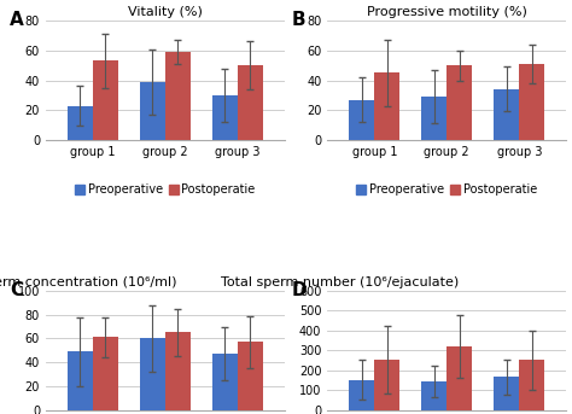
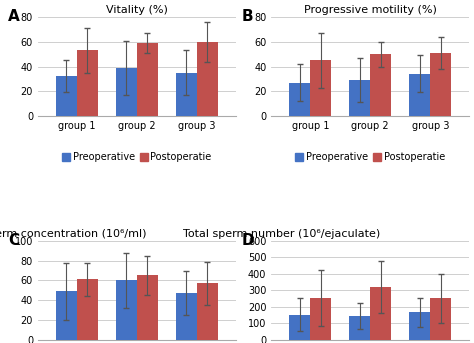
Vitality (%)/Preoperative/group 1: 23 -> 32
Vitality (%)/Preoperative/group 3: 30 -> 35
Vitality (%)/Postoperatie/group 3: 50 -> 60
